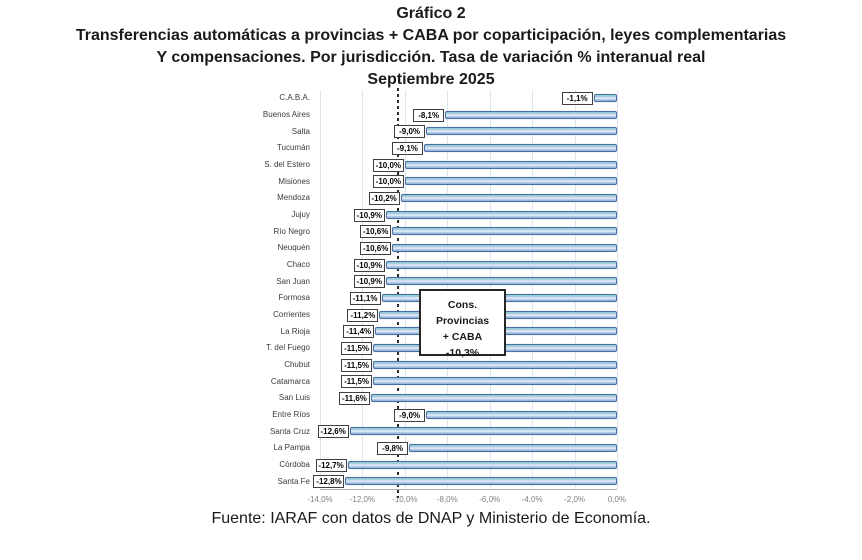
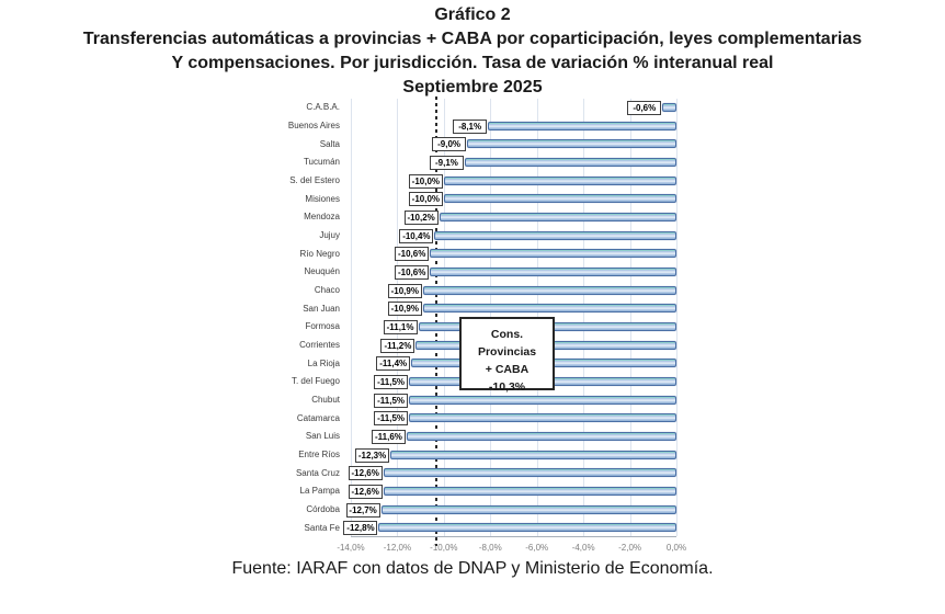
C.A.B.A.: -1,1% -> -0,6%
Jujuy: -10,9% -> -10,4%
Entre Ríos: -9,0% -> -12,3%
La Pampa: -9,8% -> -12,6%
